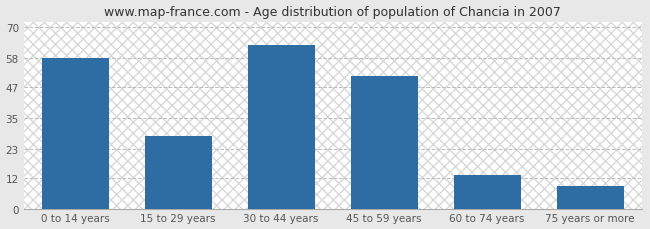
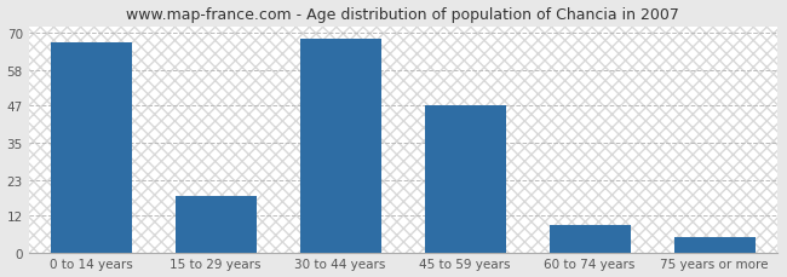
0 to 14 years: 58 -> 67
15 to 29 years: 28 -> 18
30 to 44 years: 63 -> 68
45 to 59 years: 51 -> 47
60 to 74 years: 13 -> 9
75 years or more: 9 -> 5
